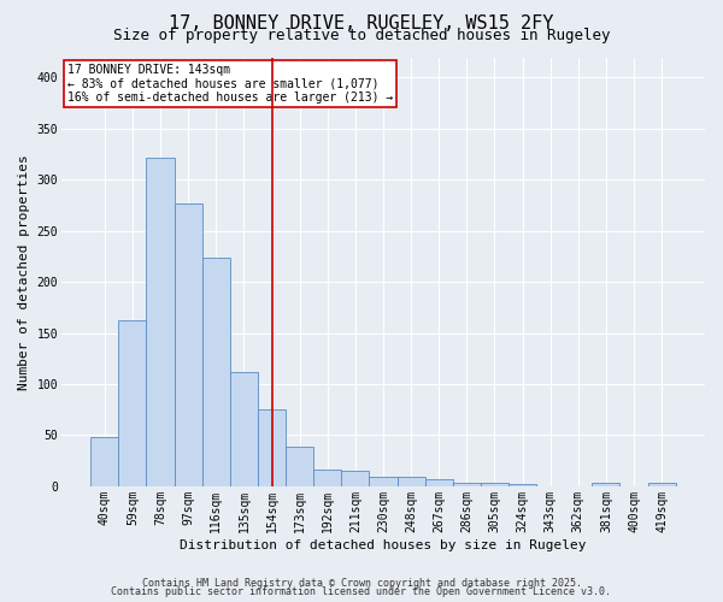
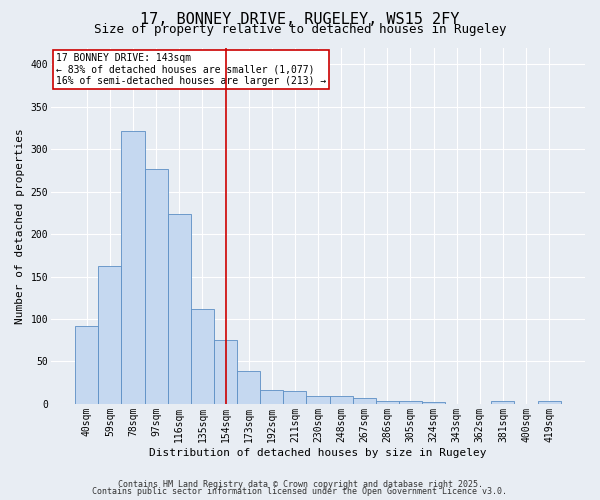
40sqm: 48 -> 92
